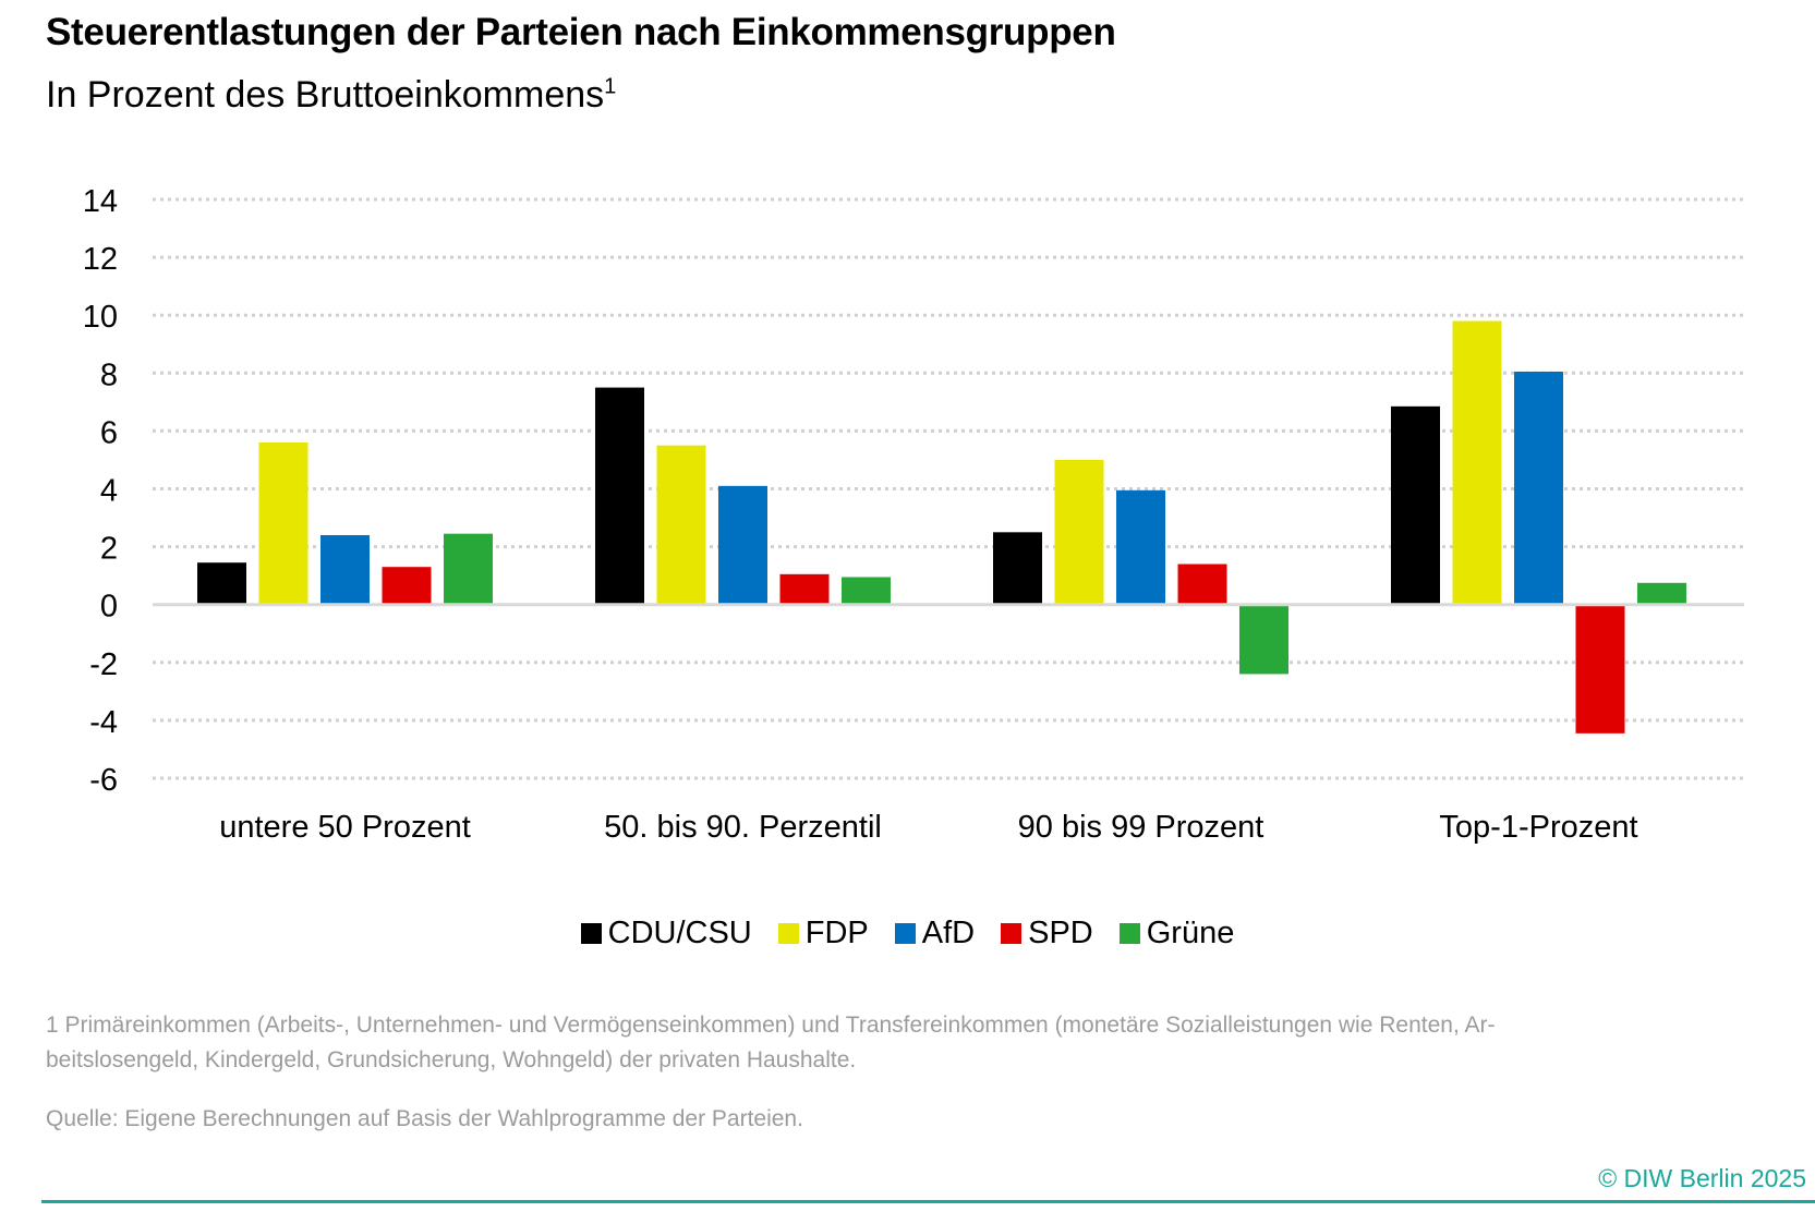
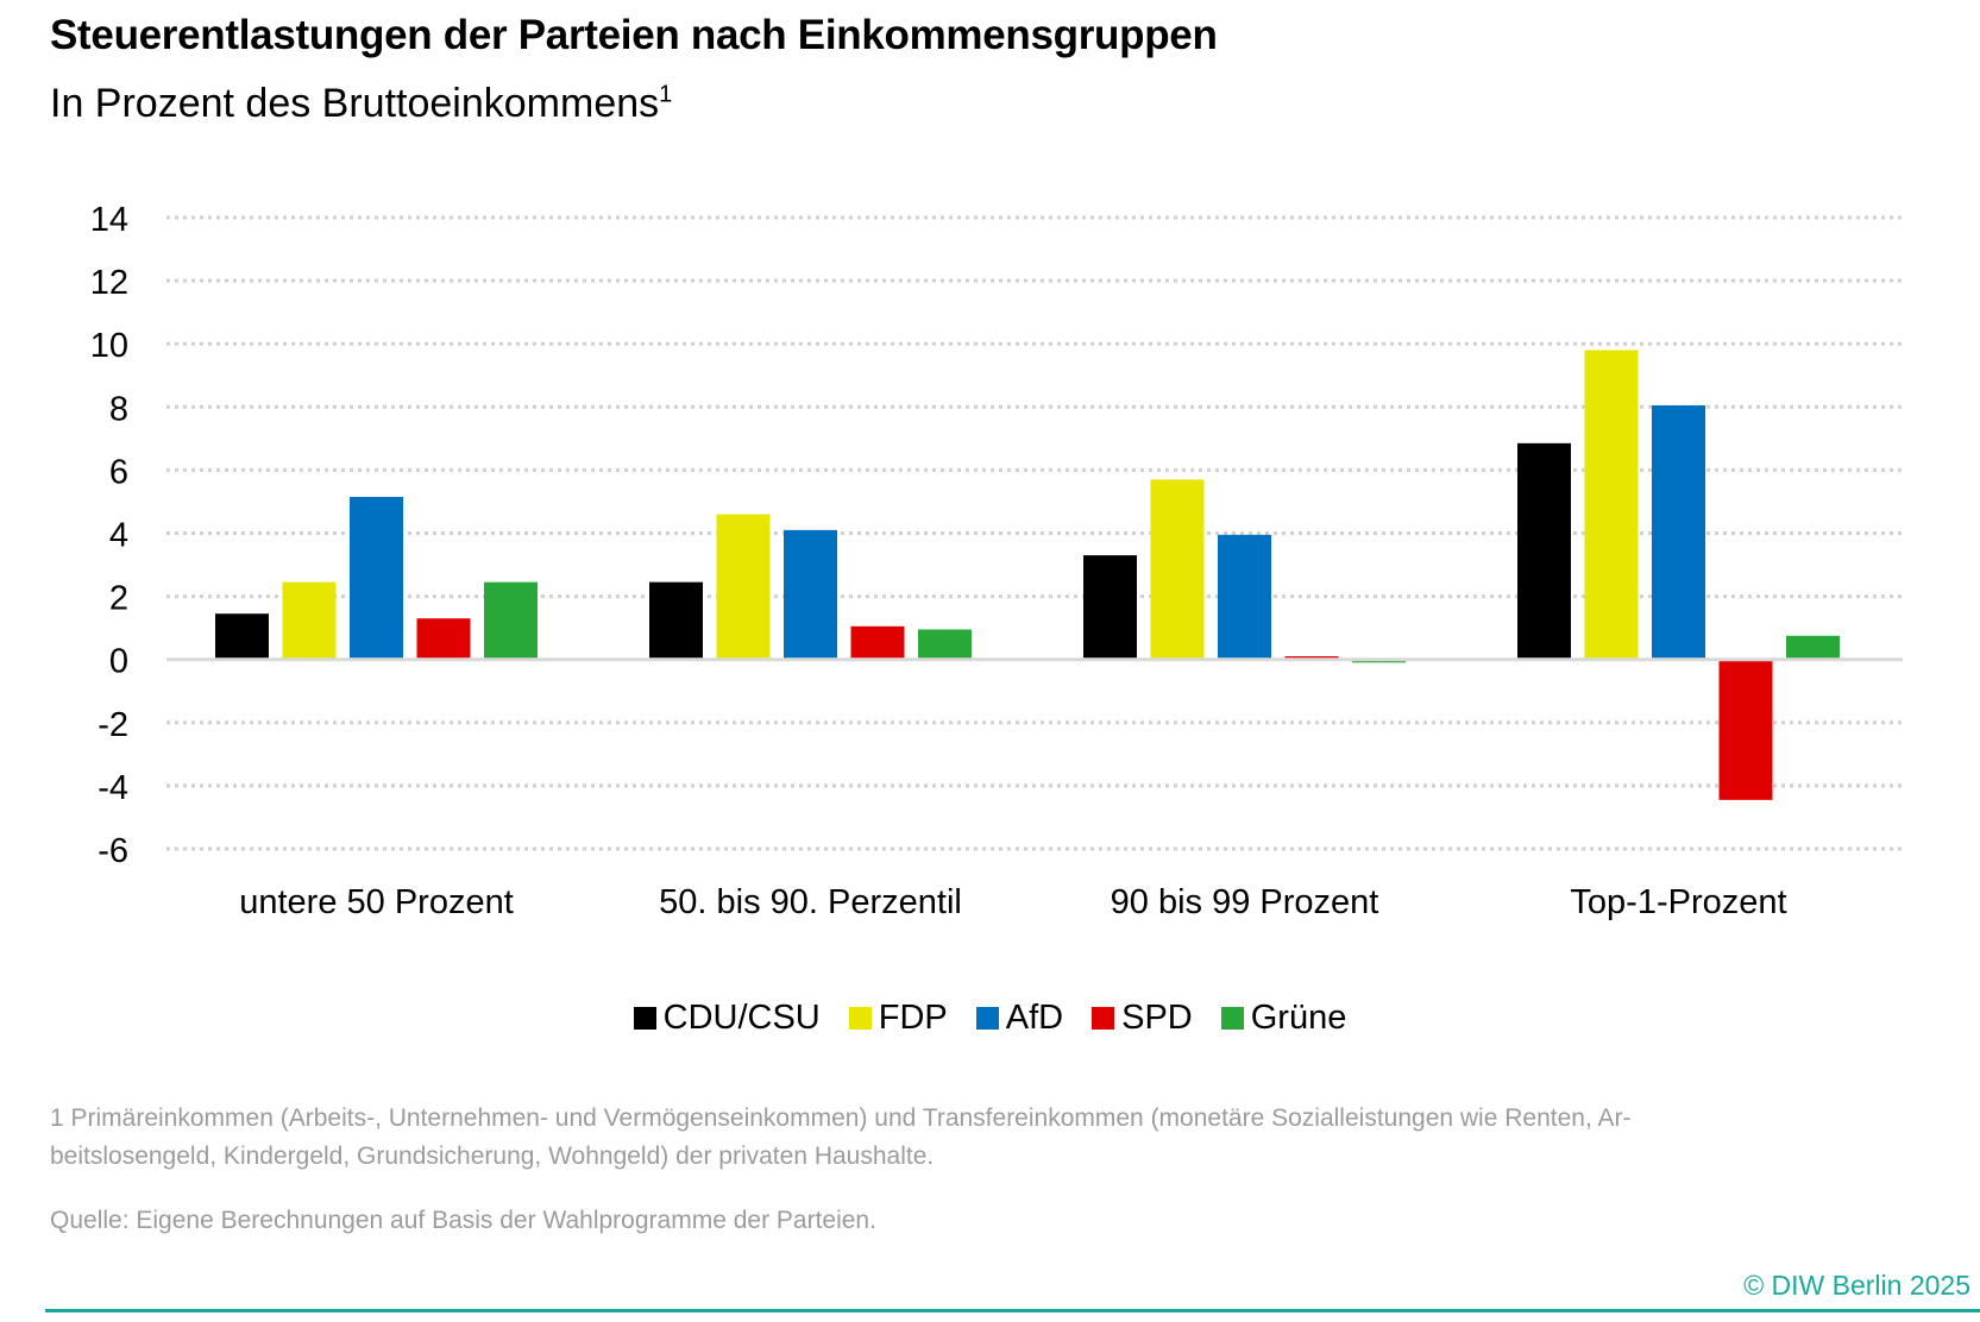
FDP/untere 50 Prozent: 5.6 -> 2.5
AfD/untere 50 Prozent: 2.4 -> 5.2
CDU/CSU/50. bis 90. Perzentil: 7.5 -> 2.5
FDP/50. bis 90. Perzentil: 5.5 -> 4.6
CDU/CSU/90 bis 99 Prozent: 2.5 -> 3.3
FDP/90 bis 99 Prozent: 5.0 -> 5.7
SPD/90 bis 99 Prozent: 1.4 -> 0.1
Grüne/90 bis 99 Prozent: -2.4 -> -0.1
